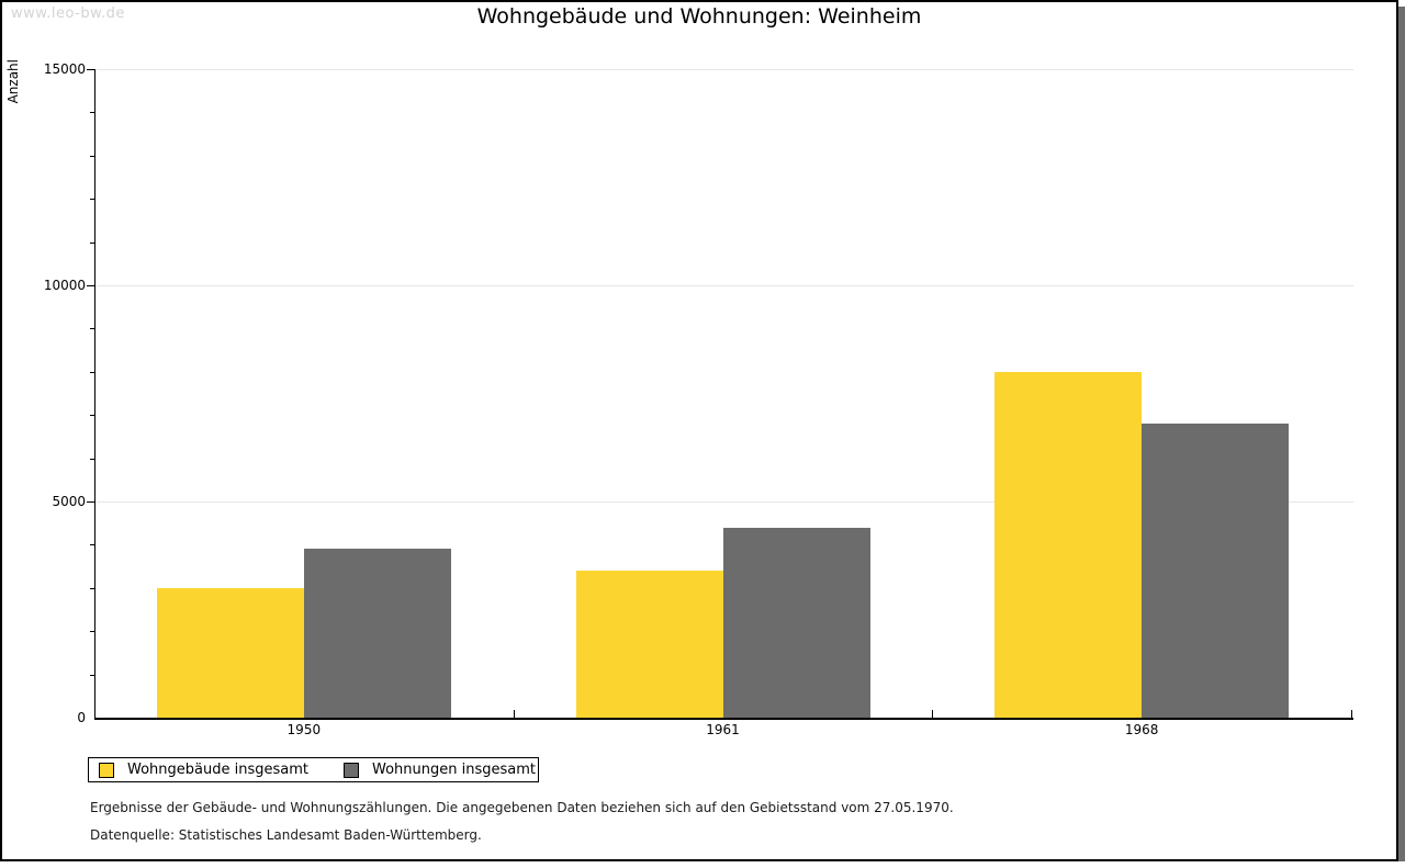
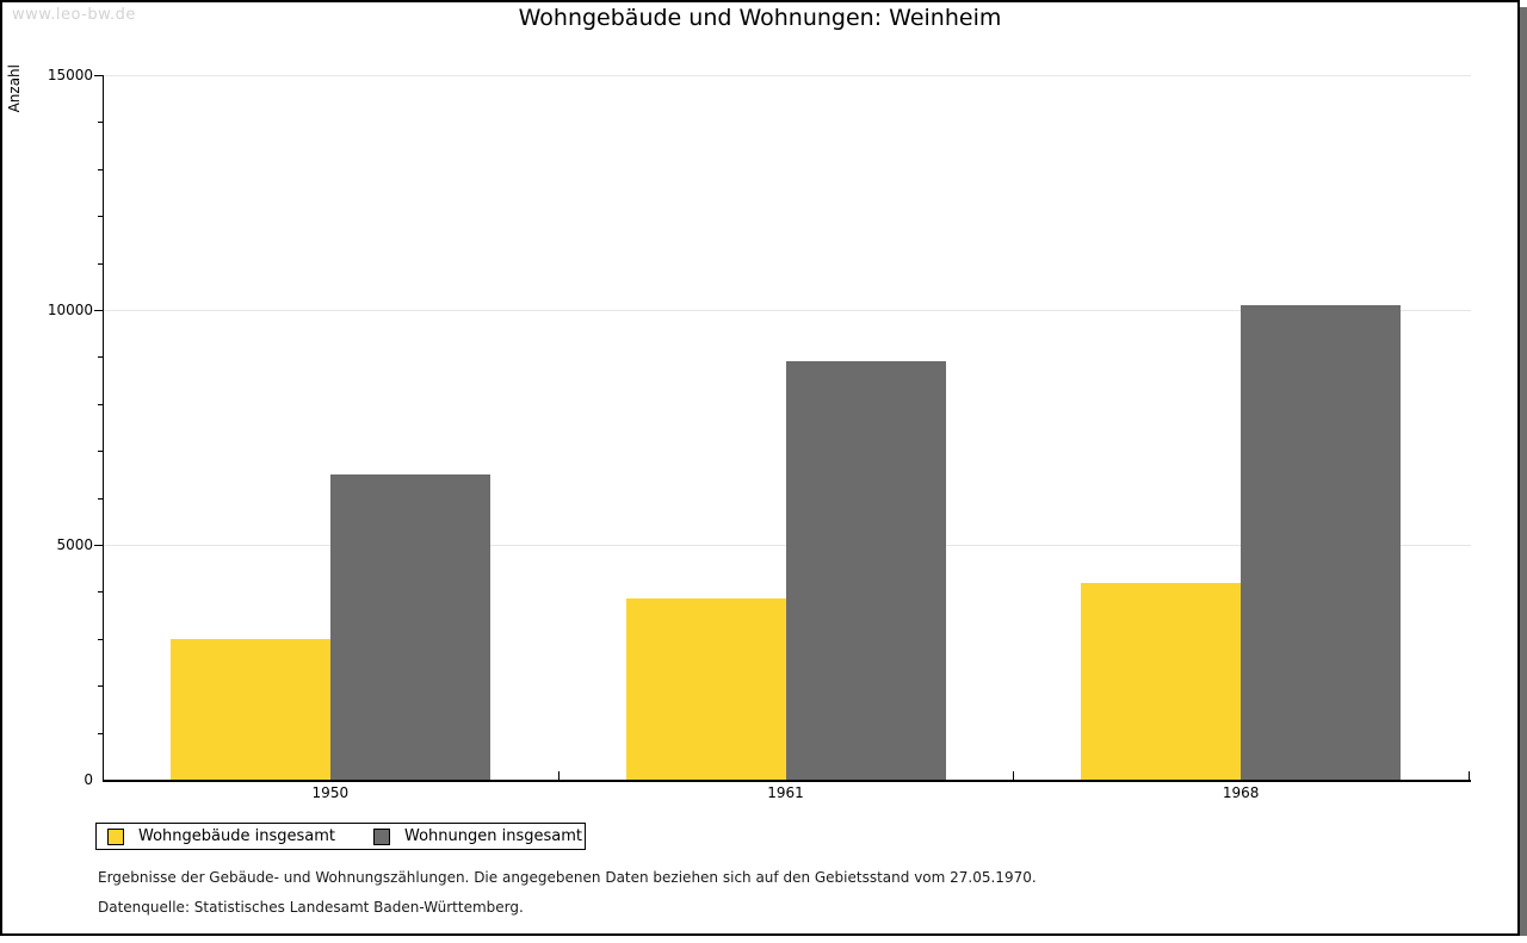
Wohnungen insgesamt/1950: 3900 -> 6500
Wohngebäude insgesamt/1961: 3400 -> 3800
Wohnungen insgesamt/1961: 4400 -> 8900
Wohngebäude insgesamt/1968: 8000 -> 4200
Wohnungen insgesamt/1968: 6800 -> 10100
